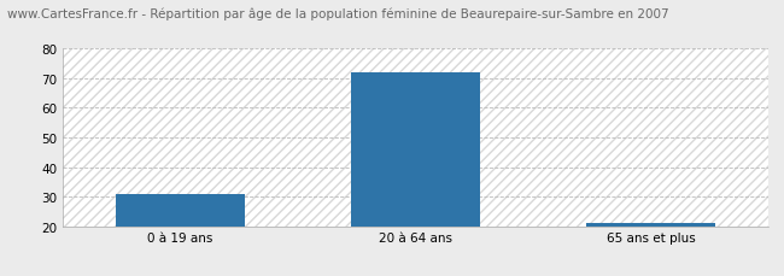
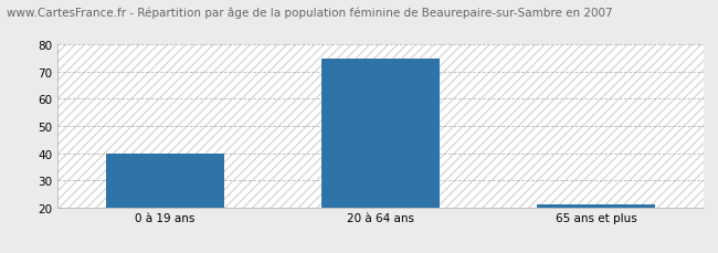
0 à 19 ans: 31 -> 40
20 à 64 ans: 72 -> 75
